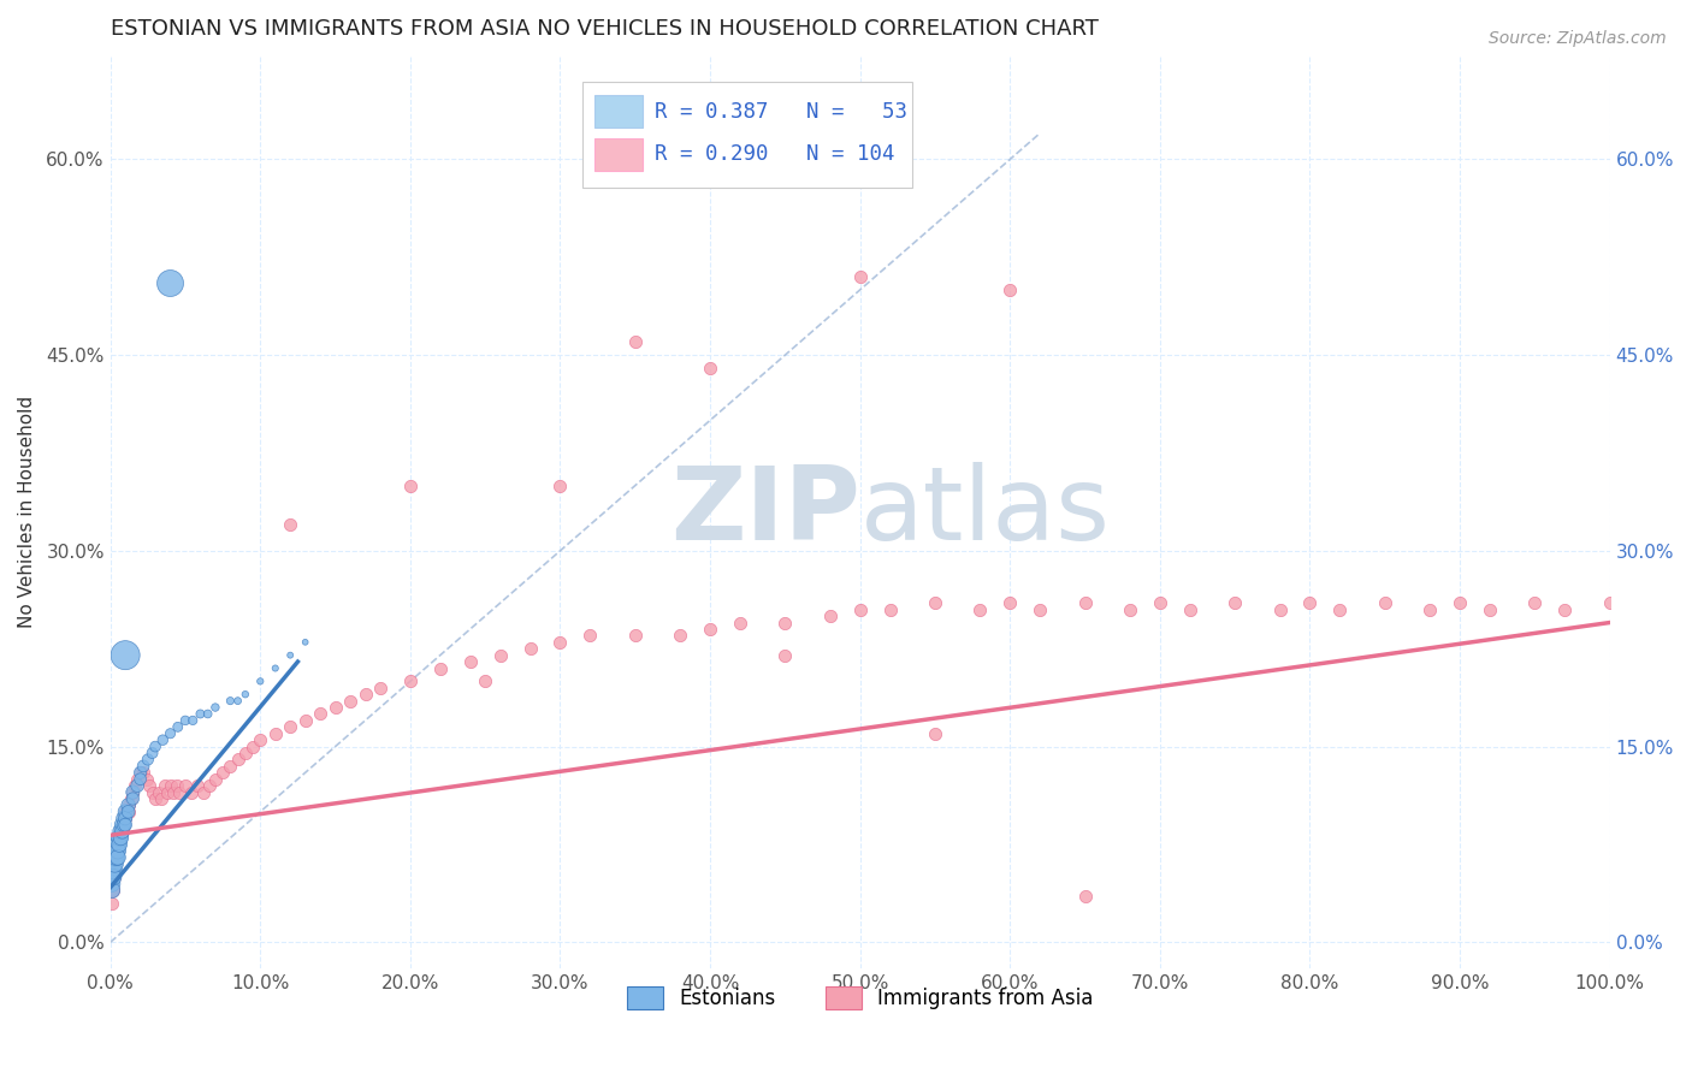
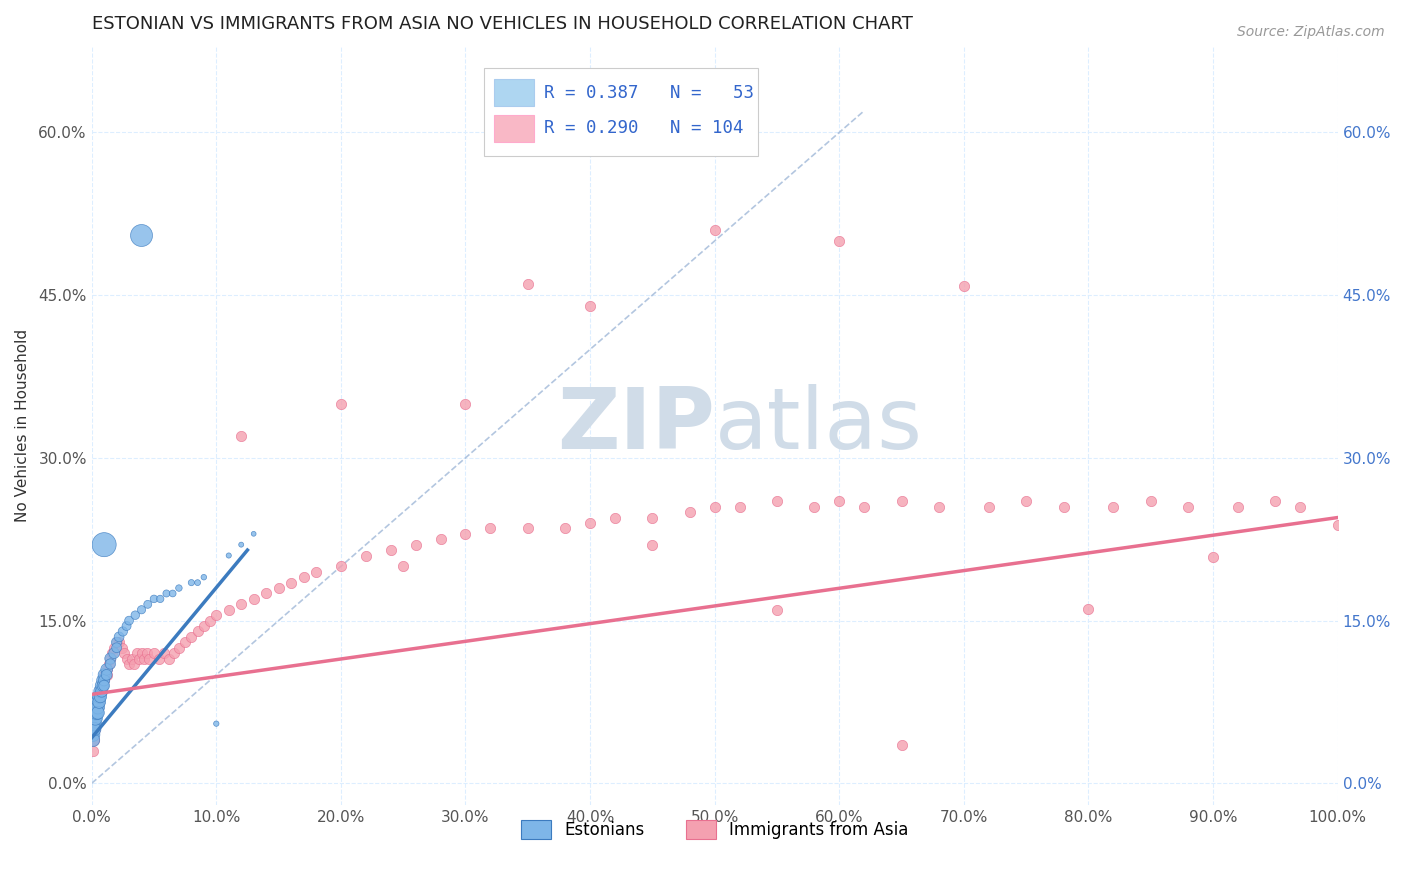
Estonians/10.0%: 20.0% -> 5.5%
Immigrants from Asia/70.0%: 26.0% -> 45.8%
Immigrants from Asia/80.0%: 26.0% -> 16.1%
Immigrants from Asia/90.0%: 26.0% -> 20.9%
Immigrants from Asia/100.0%: 26.0% -> 23.8%
